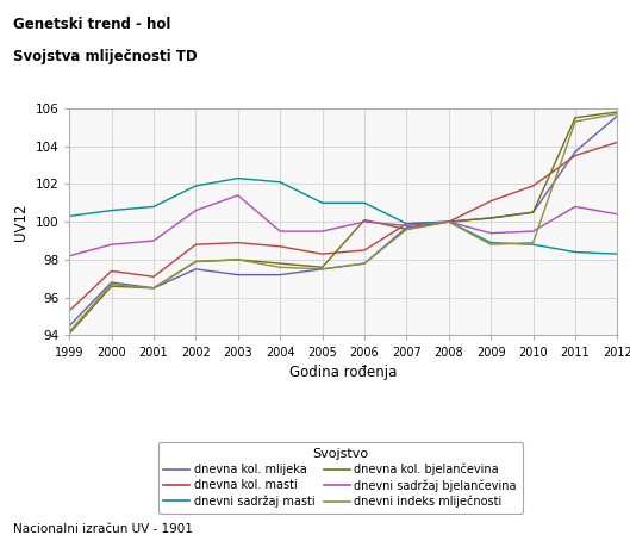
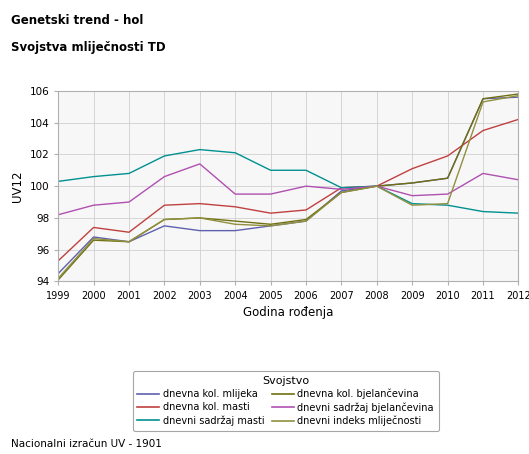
dnevna kol. bjelančevina/2006: 100.1 -> 97.9
dnevna kol. mlijeka/2011: 103.7 -> 105.5
